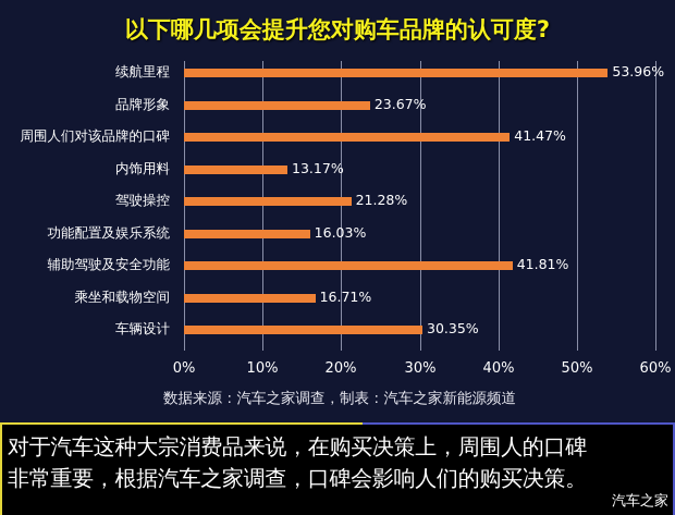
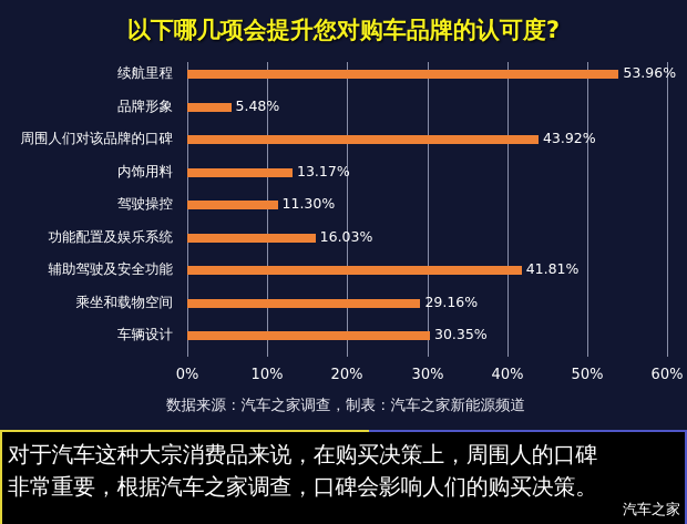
品牌形象: 23.67% -> 5.48%
周围人们对该品牌的口碑: 41.47% -> 43.92%
驾驶操控: 21.28% -> 11.30%
乘坐和载物空间: 16.71% -> 29.16%
